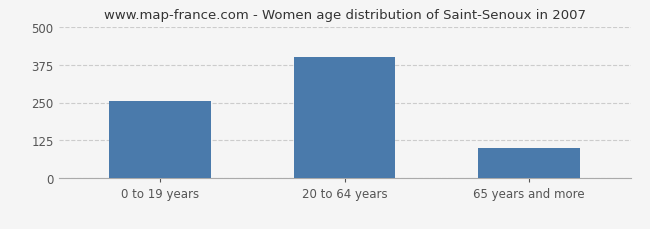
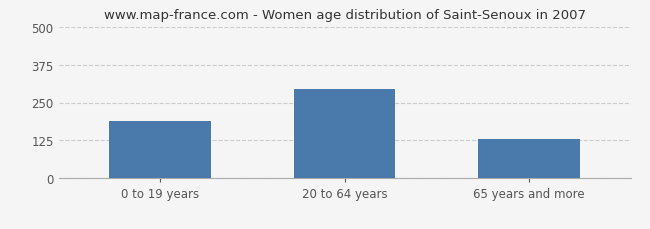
0 to 19 years: 256 -> 190
20 to 64 years: 400 -> 295
65 years and more: 100 -> 130
